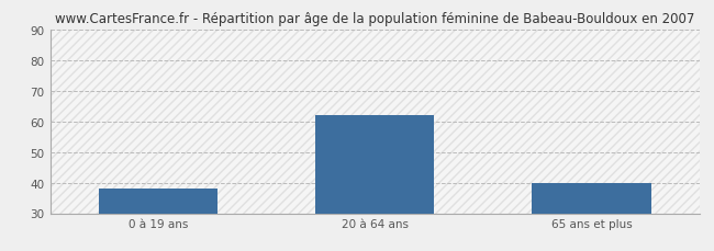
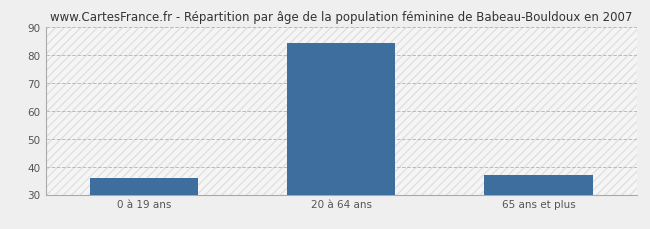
0 à 19 ans: 38 -> 36
20 à 64 ans: 62 -> 84
65 ans et plus: 40 -> 37
